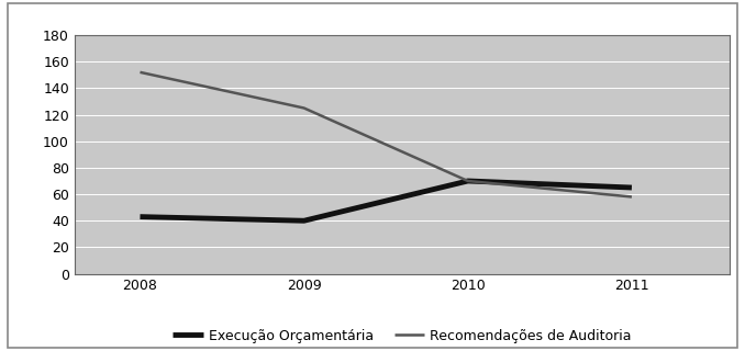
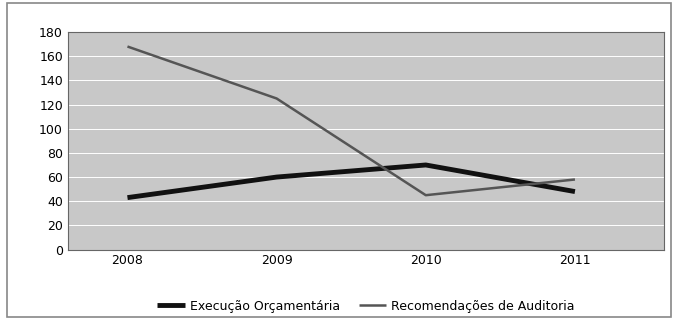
Recomendações de Auditoria/2008: 152 -> 168
Execução Orçamentária/2009: 40 -> 60
Recomendações de Auditoria/2010: 70 -> 45
Execução Orçamentária/2011: 65 -> 48
